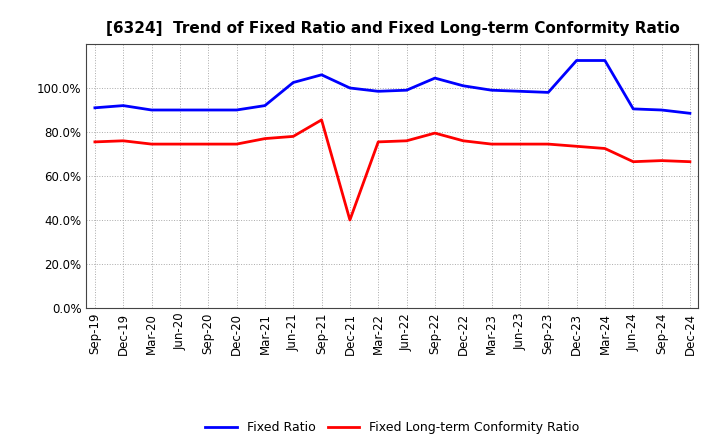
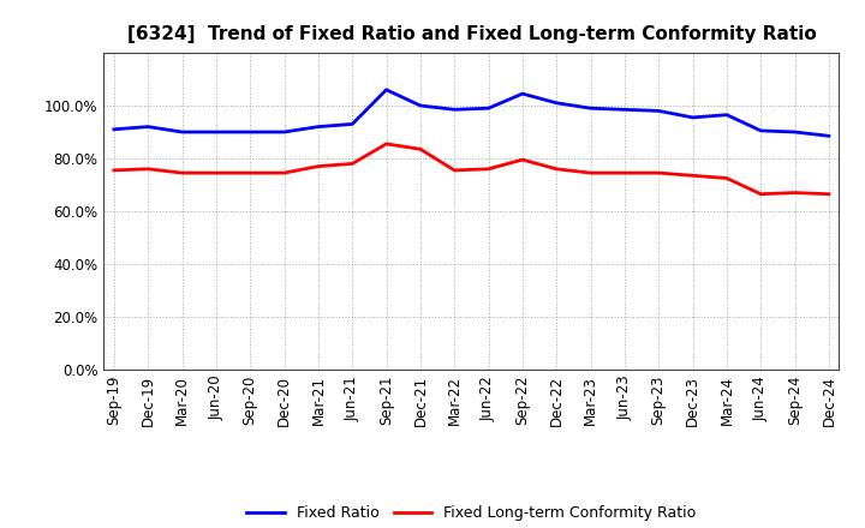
Fixed Ratio/Jun-21: 102.5% -> 93.0%
Fixed Long-term Conformity Ratio/Dec-21: 40.0% -> 83.5%
Fixed Ratio/Dec-23: 112.5% -> 95.5%
Fixed Ratio/Mar-24: 112.5% -> 96.5%
